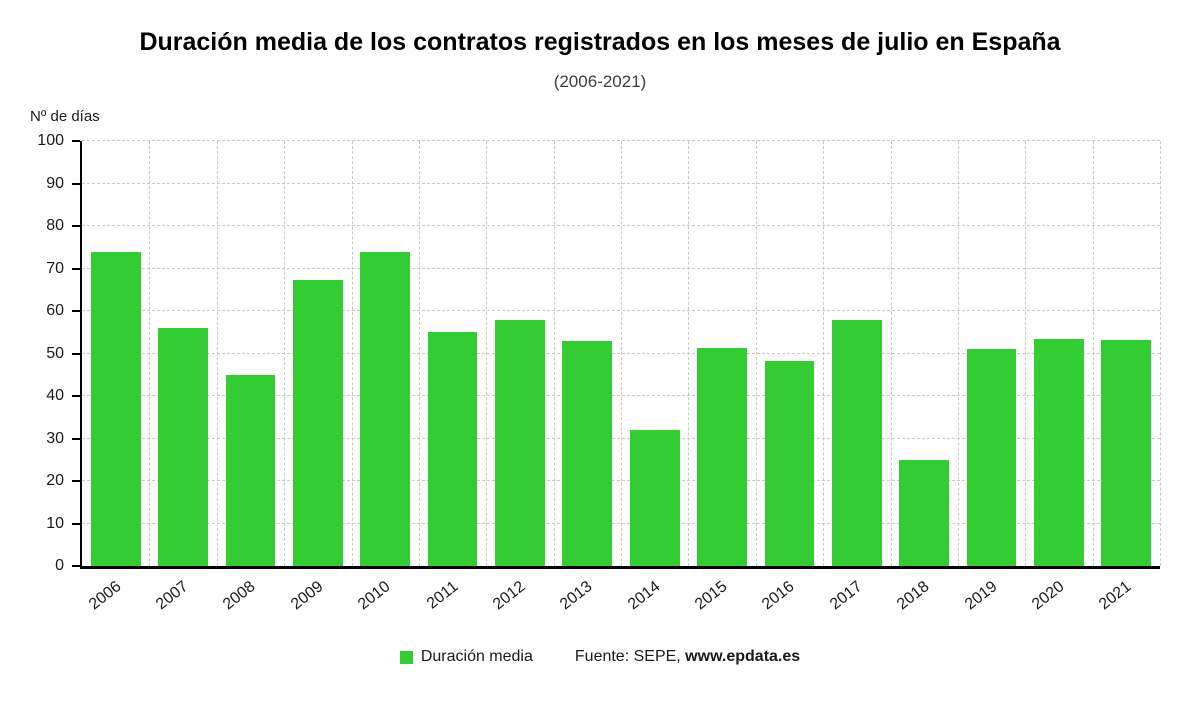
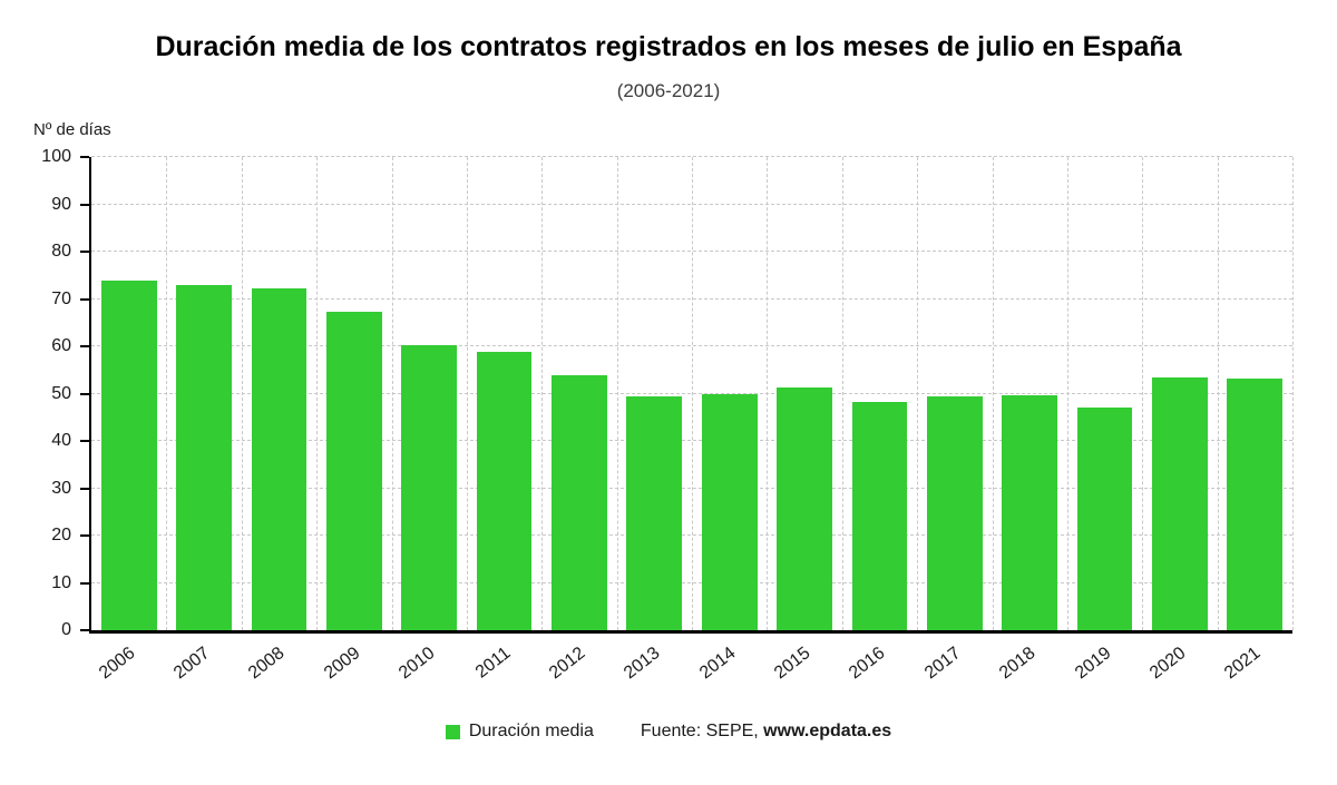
2007: 56 -> 73
2008: 45 -> 72
2010: 74 -> 60
2011: 55 -> 59
2012: 58 -> 54
2013: 53 -> 49
2014: 32 -> 50
2017: 58 -> 49
2018: 25 -> 50
2019: 51 -> 47
